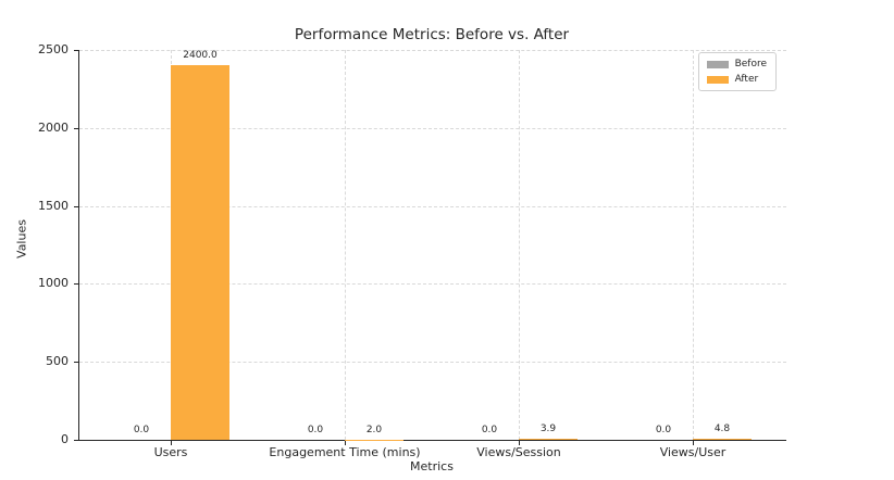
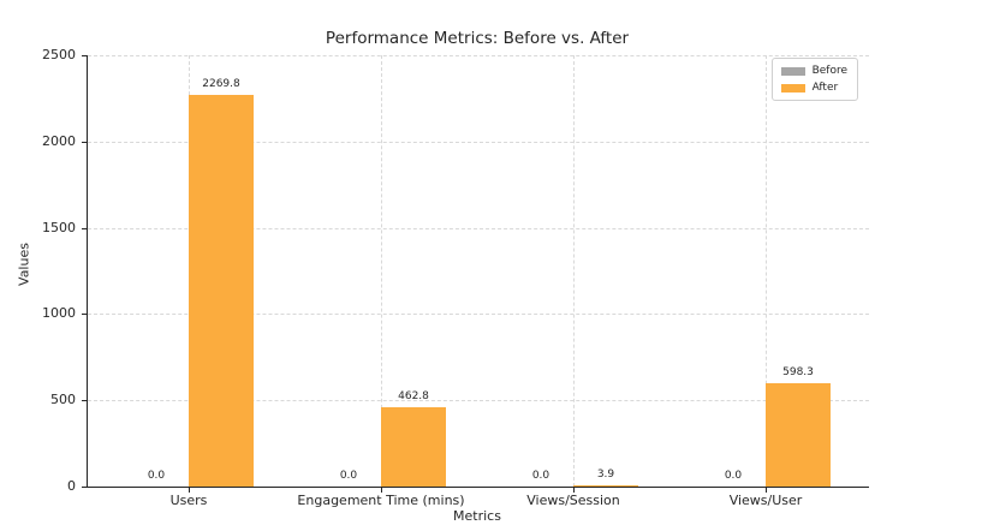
After/Users: 2400.0 -> 2269.8
After/Engagement Time (mins): 2.0 -> 462.8
After/Views/User: 4.8 -> 598.3
